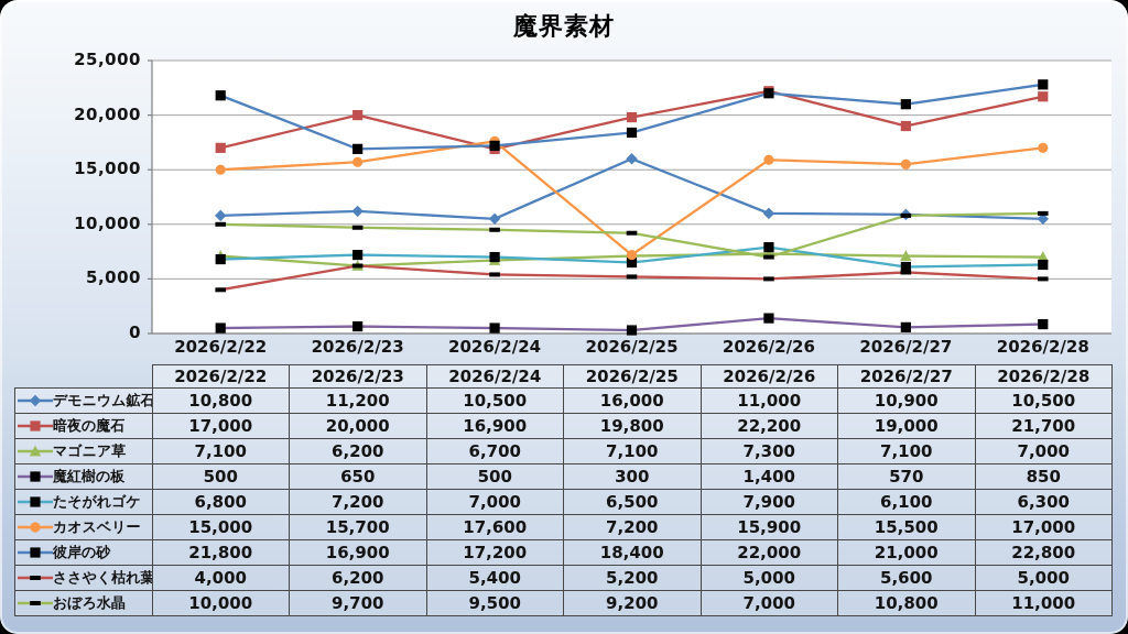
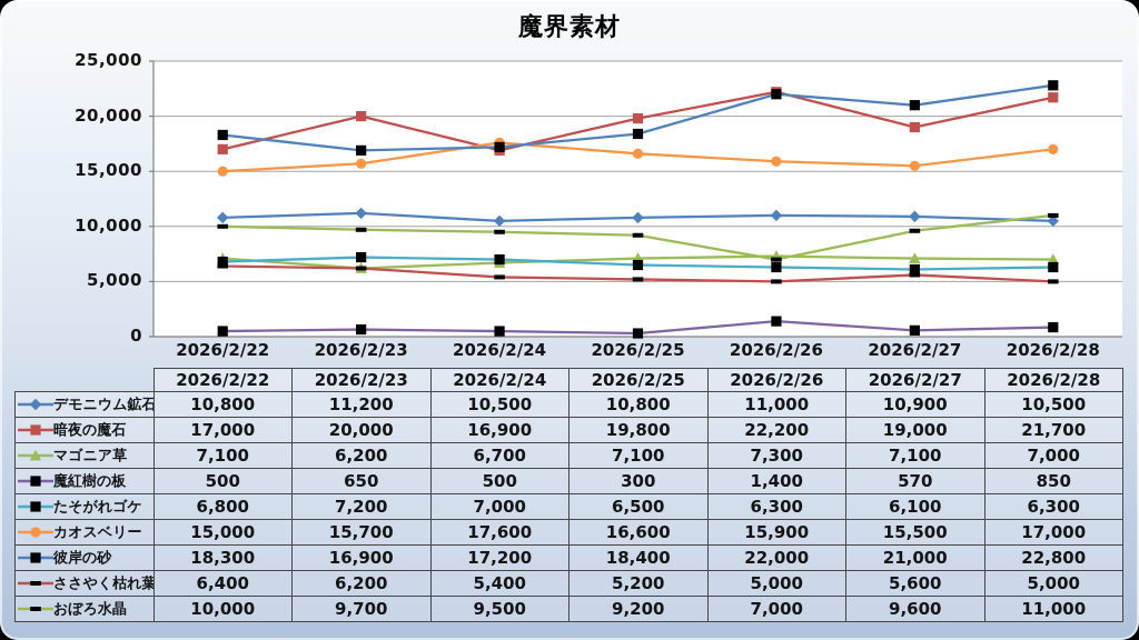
彼岸の砂/2026/2/22: 21,800 -> 18,300
ささやく枯れ葉/2026/2/22: 4,000 -> 6,400
デモニウム鉱石/2026/2/25: 16,000 -> 10,800
カオスベリー/2026/2/25: 7,200 -> 16,600
たそがれゴケ/2026/2/26: 7,900 -> 6,300
おぼろ水晶/2026/2/27: 10,800 -> 9,600
